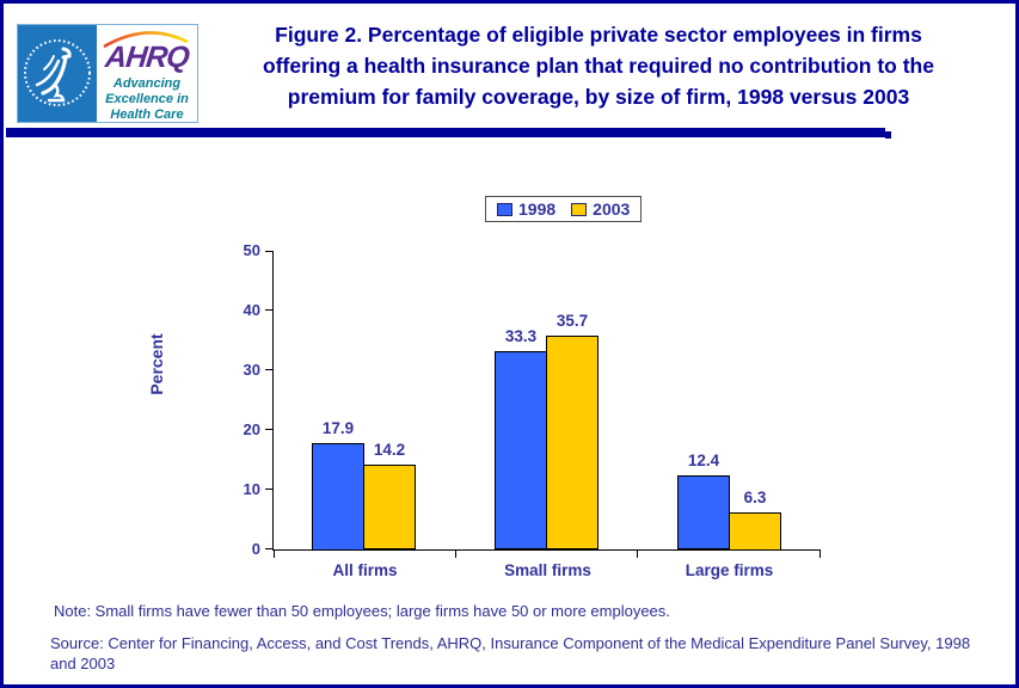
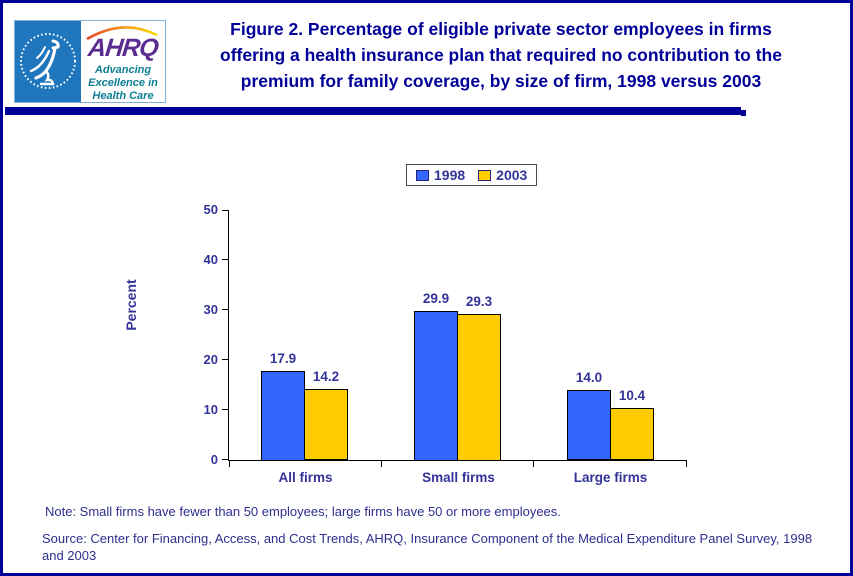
1998/Small firms: 33.3 -> 29.9
2003/Small firms: 35.7 -> 29.3
1998/Large firms: 12.4 -> 14.0
2003/Large firms: 6.3 -> 10.4
